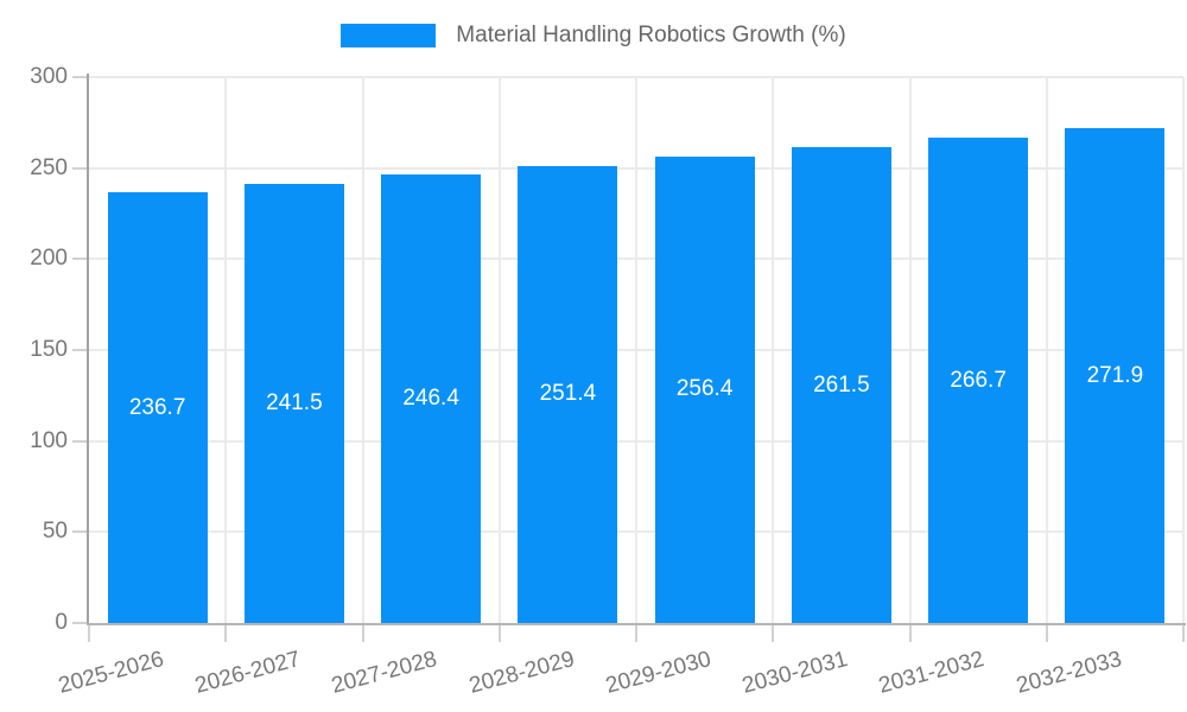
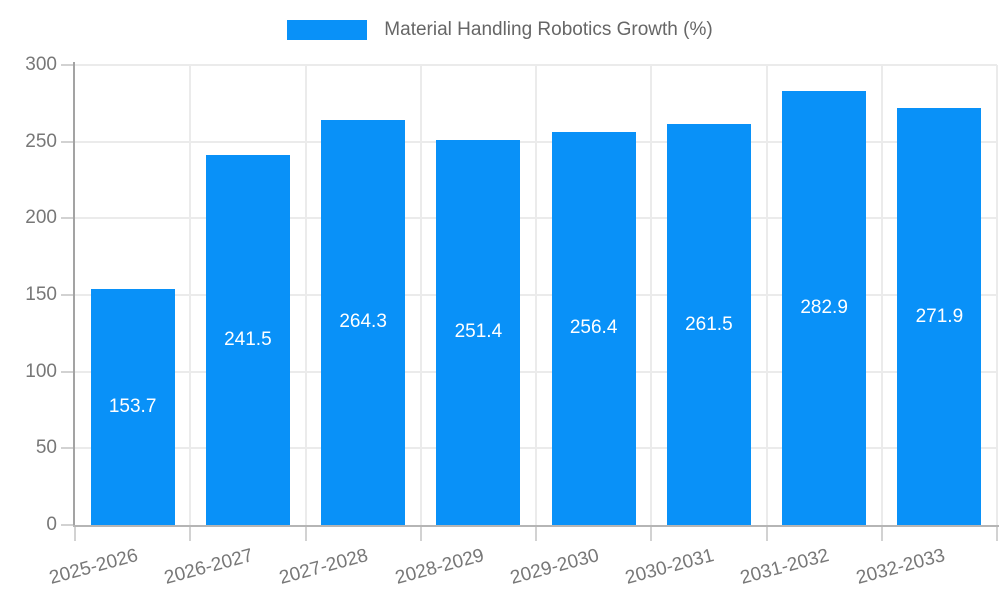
2025-2026: 236.7 -> 153.7
2027-2028: 246.4 -> 264.3
2031-2032: 266.7 -> 282.9
